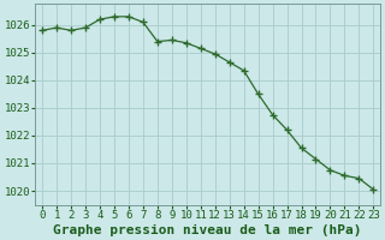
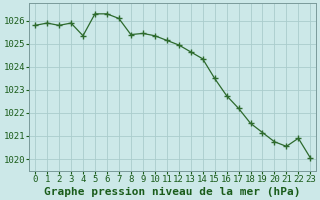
4: 1026.20 -> 1025.35
22: 1020.45 -> 1020.90
